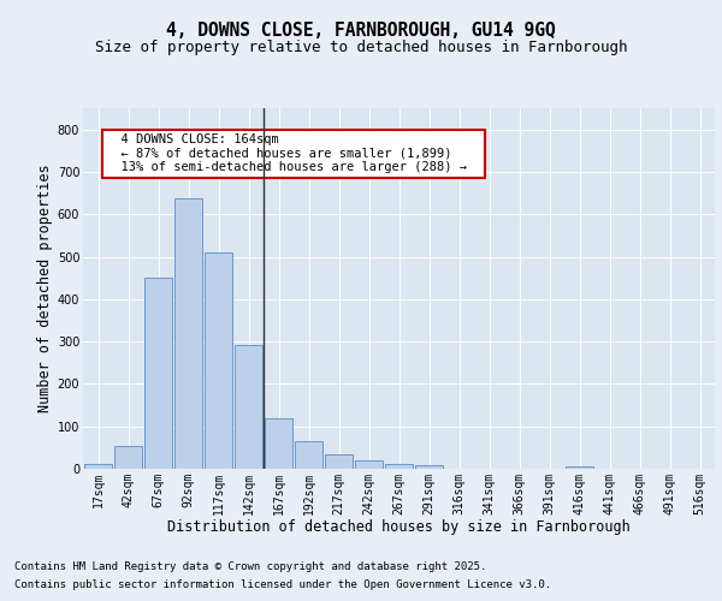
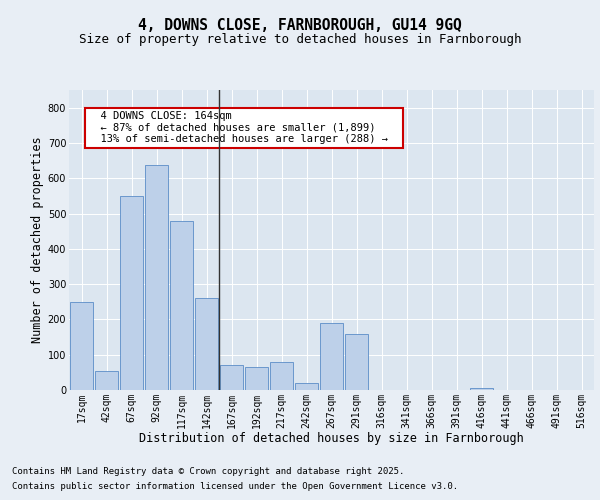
17sqm: 12 -> 250
67sqm: 450 -> 550
117sqm: 510 -> 480
142sqm: 293 -> 260
167sqm: 120 -> 70
217sqm: 35 -> 80
267sqm: 10 -> 190
291sqm: 8 -> 160
